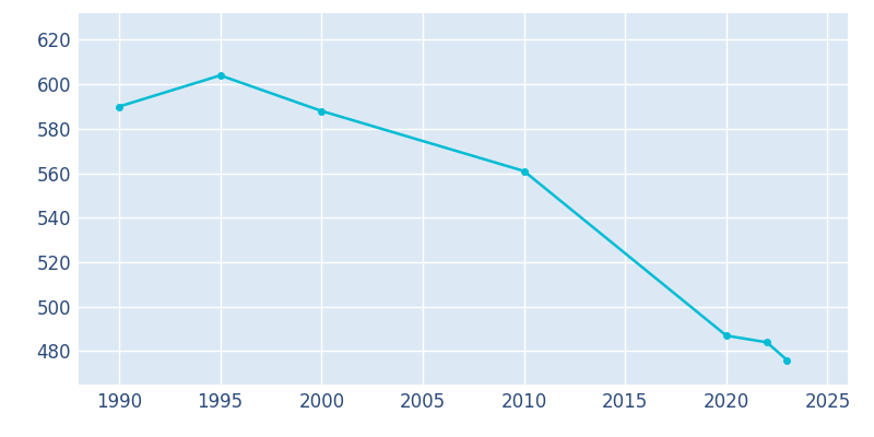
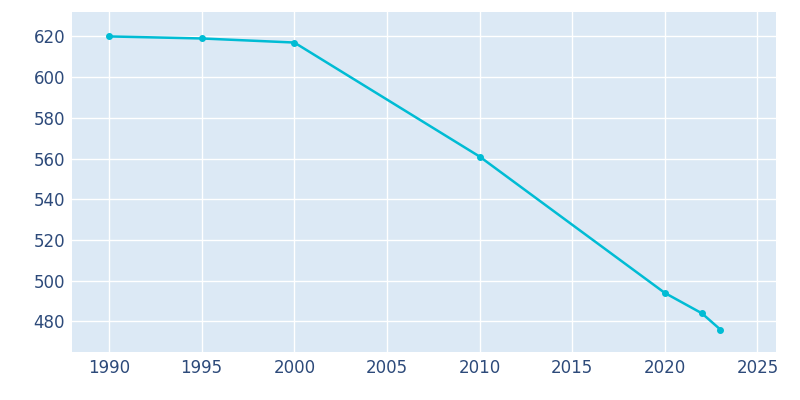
1990: 590 -> 620
1995: 604 -> 619
2000: 588 -> 617
2020: 487 -> 494
